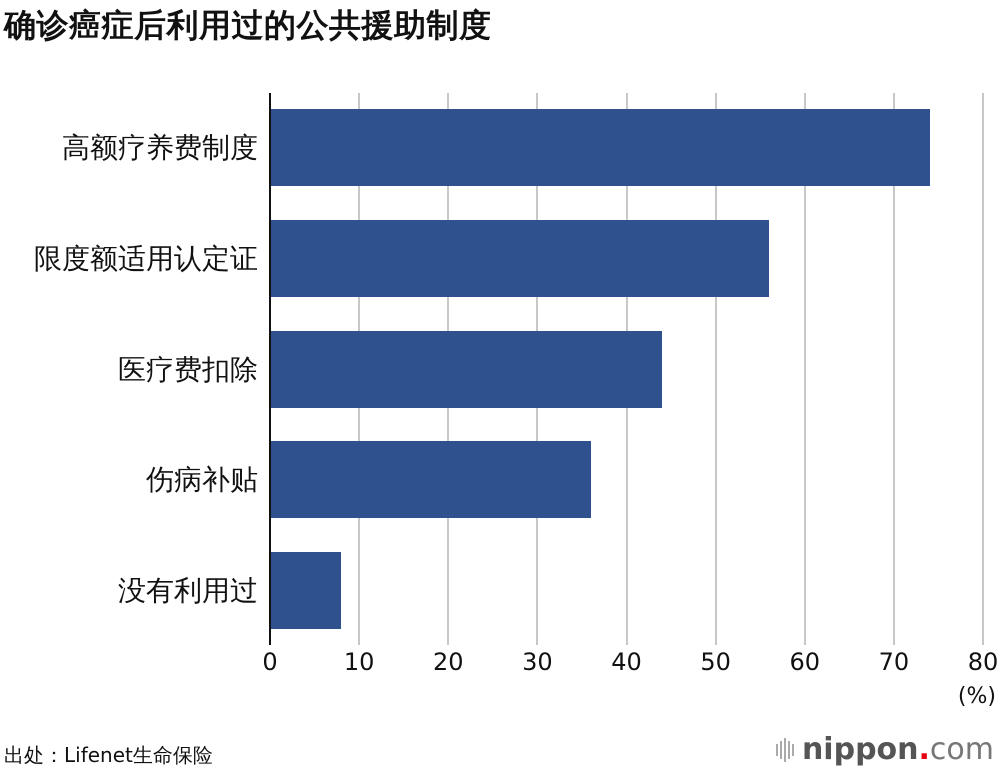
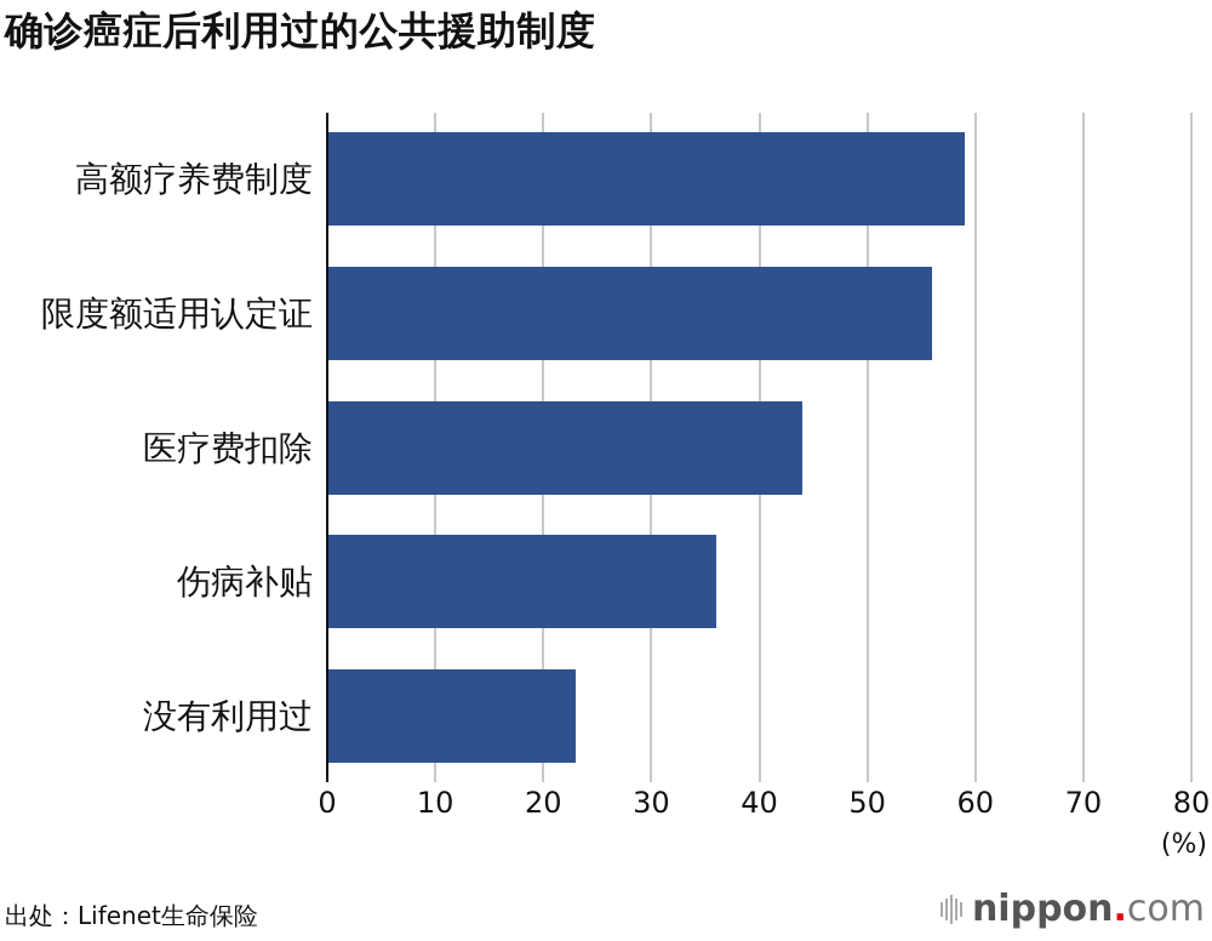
高额疗养费制度: 74 -> 59
没有利用过: 8 -> 23
